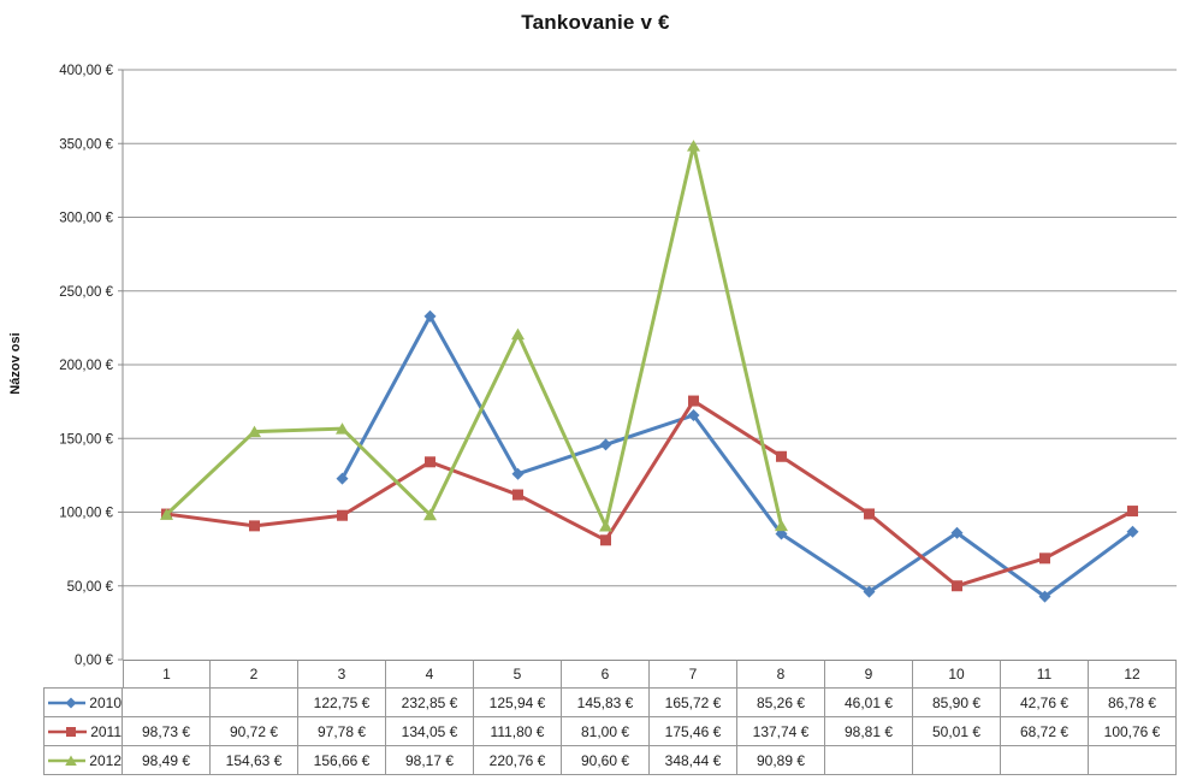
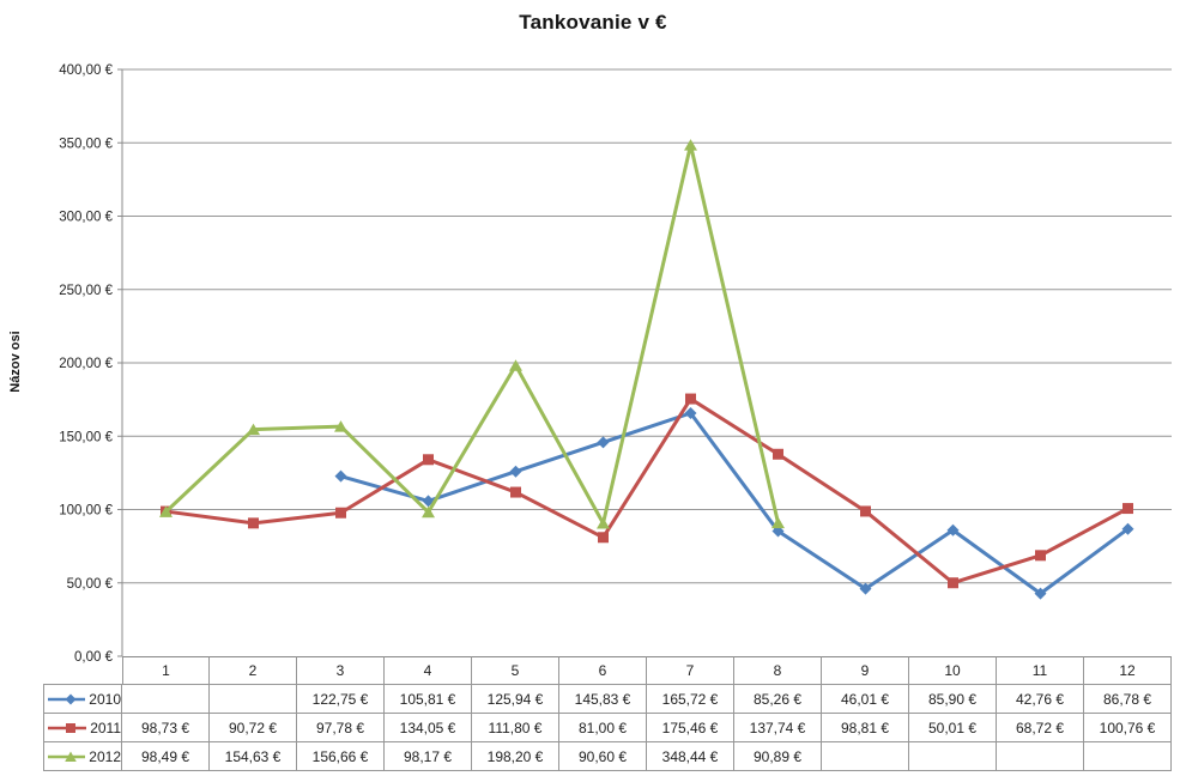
2010/4: 232,85 -> 105,81
2012/5: 220,76 -> 198,20
